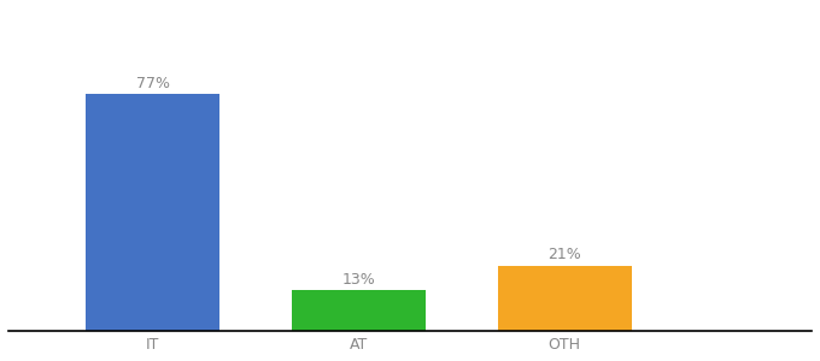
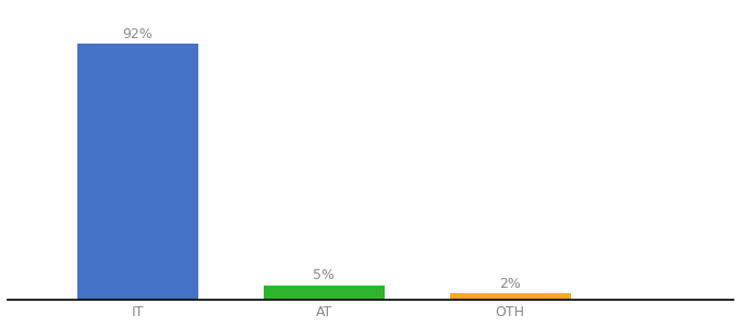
IT: 77% -> 92%
AT: 13% -> 5%
OTH: 21% -> 2%
